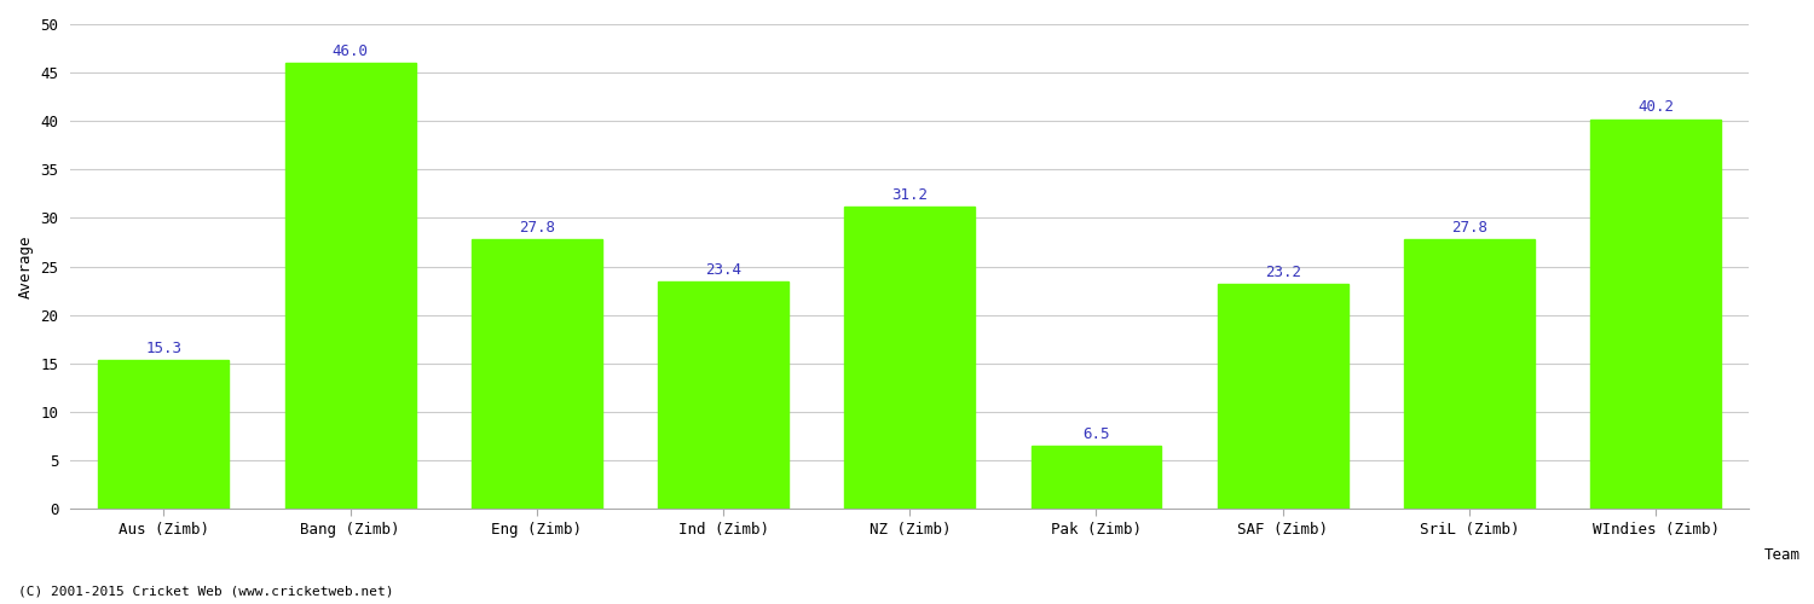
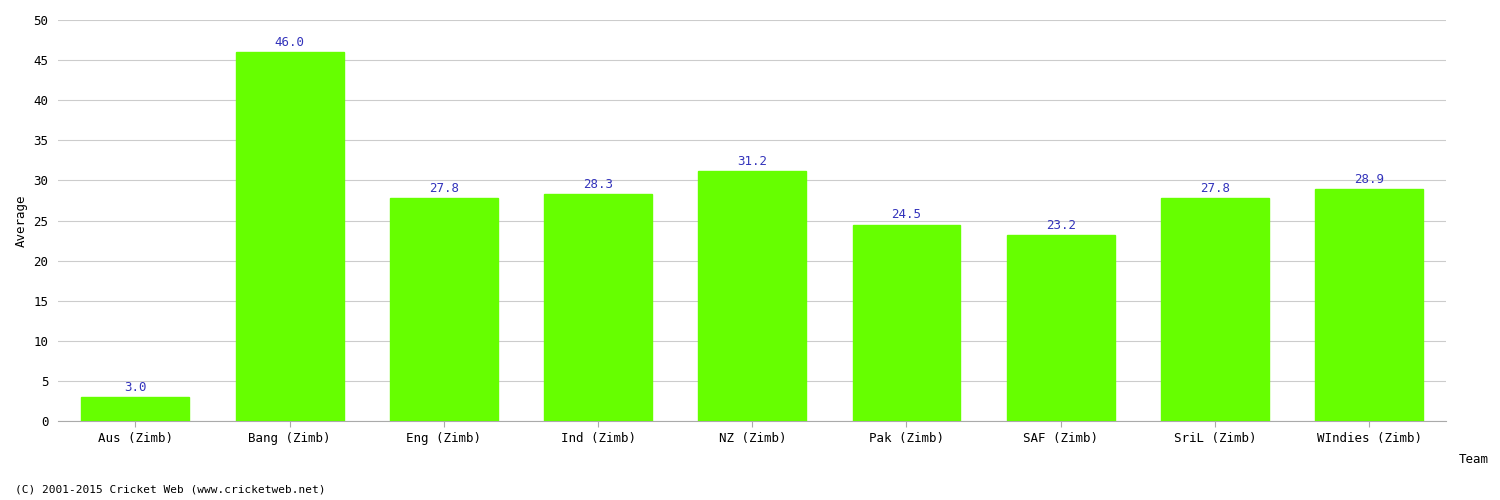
Aus (Zimb): 15.3 -> 3.0
Ind (Zimb): 23.4 -> 28.3
Pak (Zimb): 6.5 -> 24.5
WIndies (Zimb): 40.2 -> 28.9
